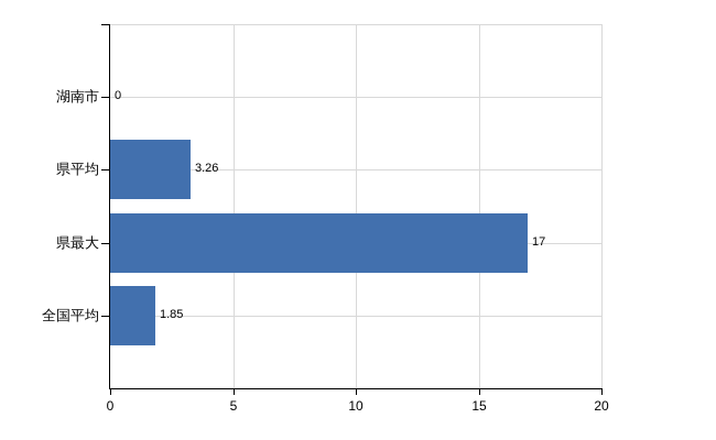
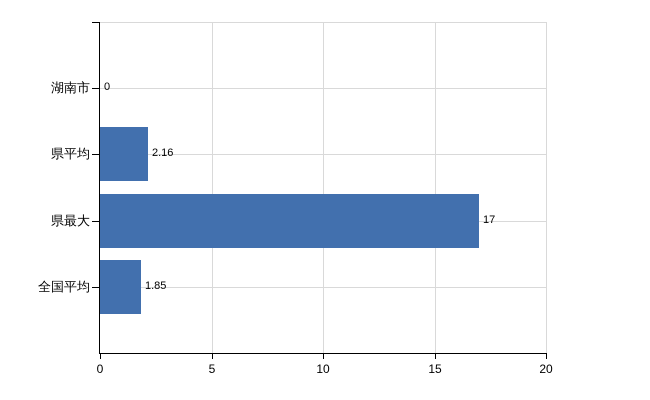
県平均: 3.26 -> 2.16
